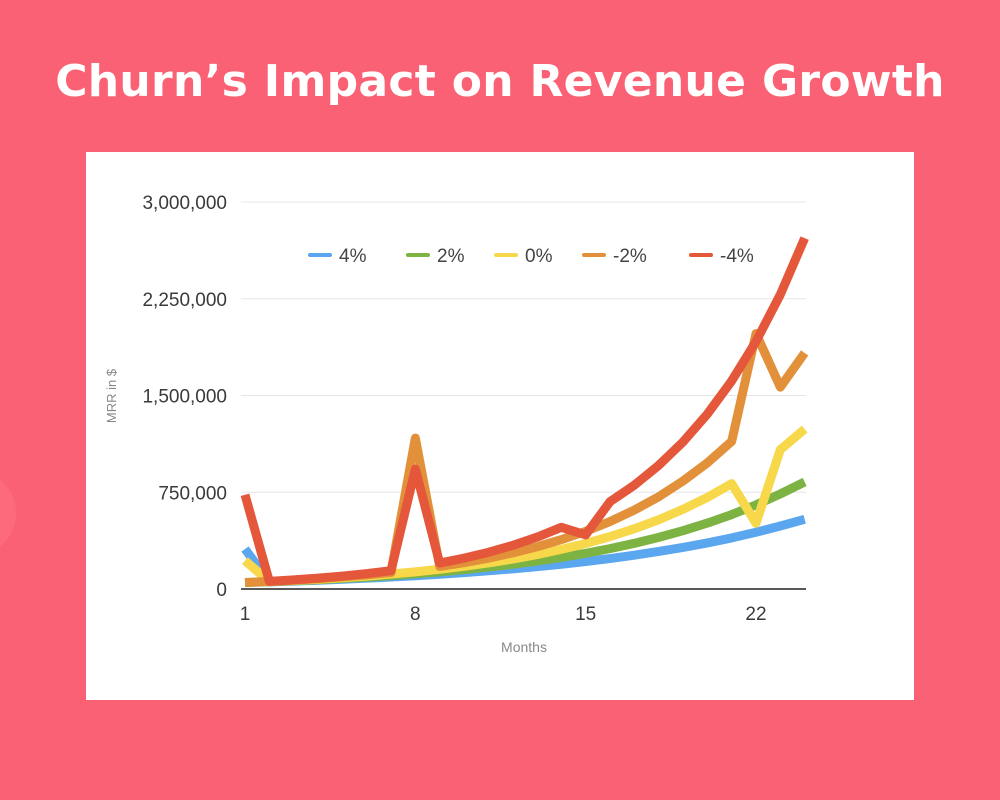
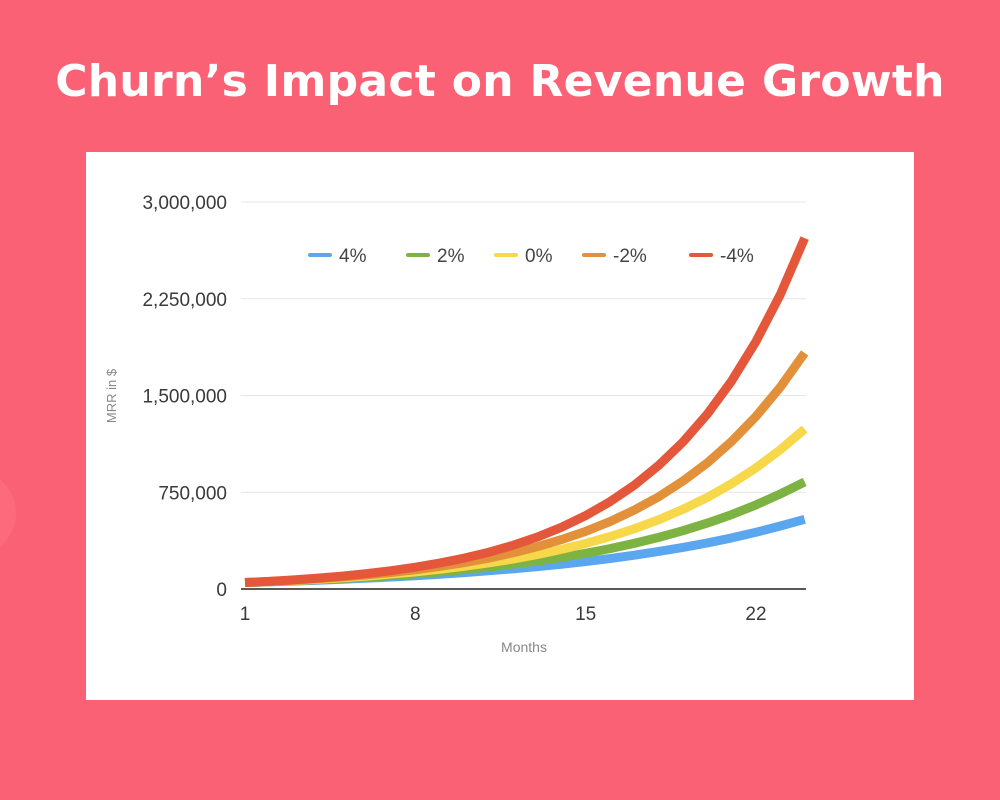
4%/1: 310000 -> 50000
0%/1: 220000 -> 50000
-4%/1: 730000 -> 50000
-2%/8: 1170000 -> 150000
-4%/8: 930000 -> 170000
-4%/15: 420000 -> 570000
0%/22: 510000 -> 940000
-2%/22: 1980000 -> 1340000
